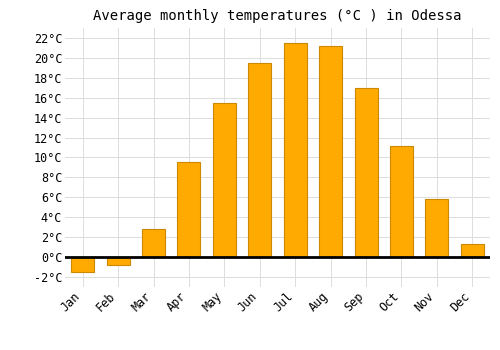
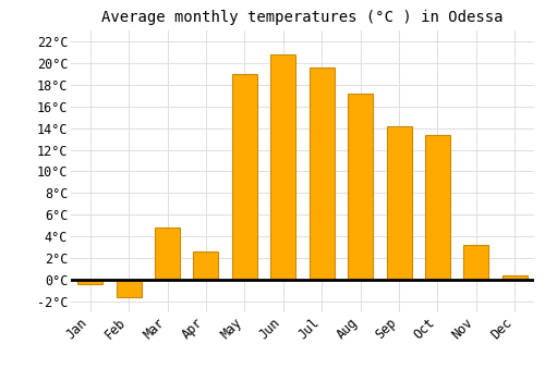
Jan: -1.5°C -> -0.4°C
Feb: -0.8°C -> -1.6°C
Mar: 2.8°C -> 4.8°C
Apr: 9.5°C -> 2.6°C
May: 15.5°C -> 19.0°C
Jun: 19.5°C -> 20.8°C
Jul: 21.5°C -> 19.6°C
Aug: 21.2°C -> 17.2°C
Sep: 17.0°C -> 14.2°C
Oct: 11.2°C -> 13.4°C
Nov: 5.8°C -> 3.2°C
Dec: 1.3°C -> 0.4°C
